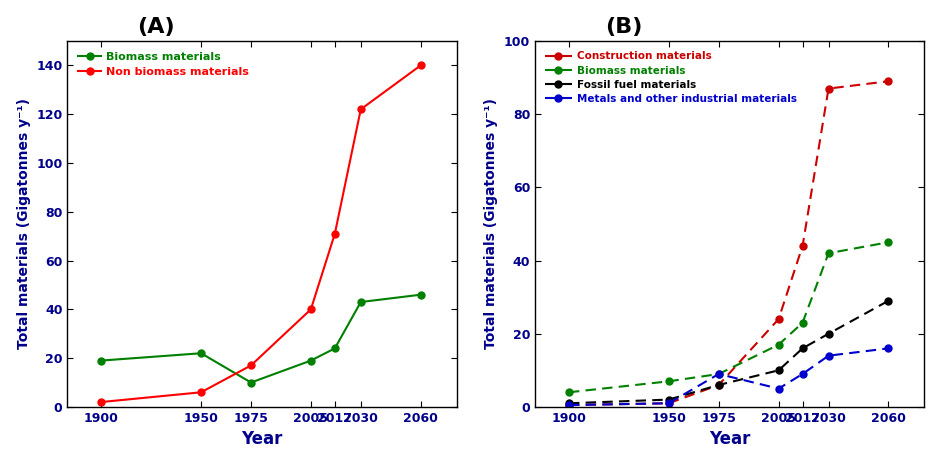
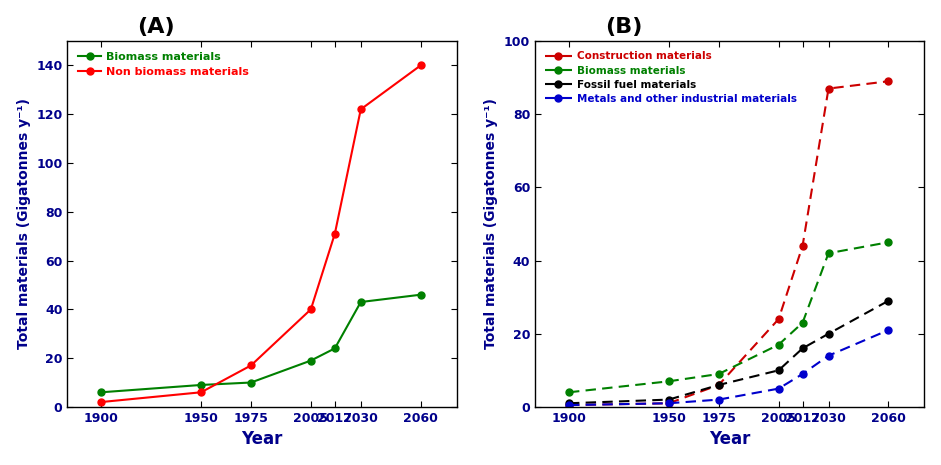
(A)/Biomass materials/1900: 19 -> 6
(A)/Biomass materials/1950: 22 -> 9
(B)/Metals and other industrial materials/1975: 9.0 -> 2.0
(B)/Metals and other industrial materials/2060: 16.0 -> 21.0
